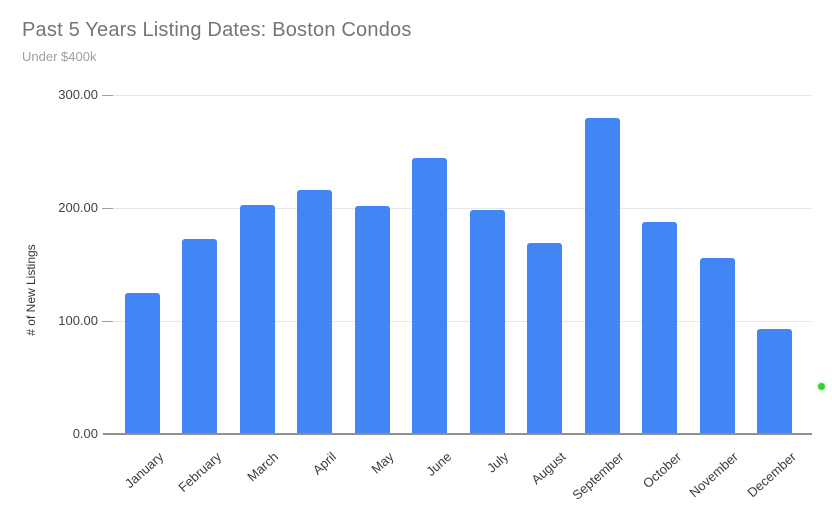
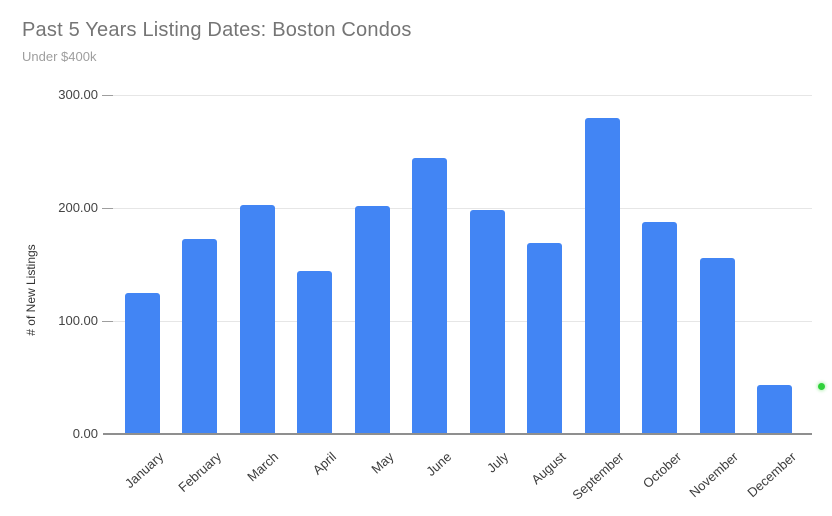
April: 216 -> 144
December: 93 -> 43
